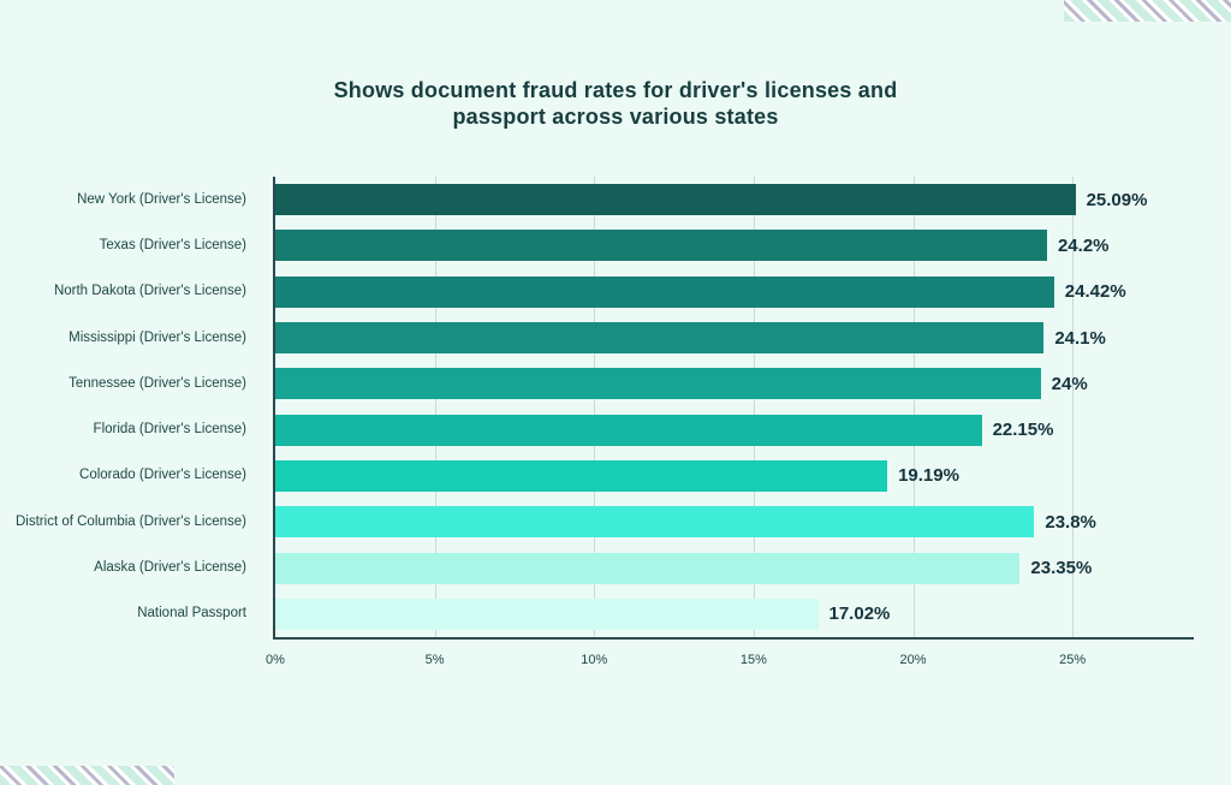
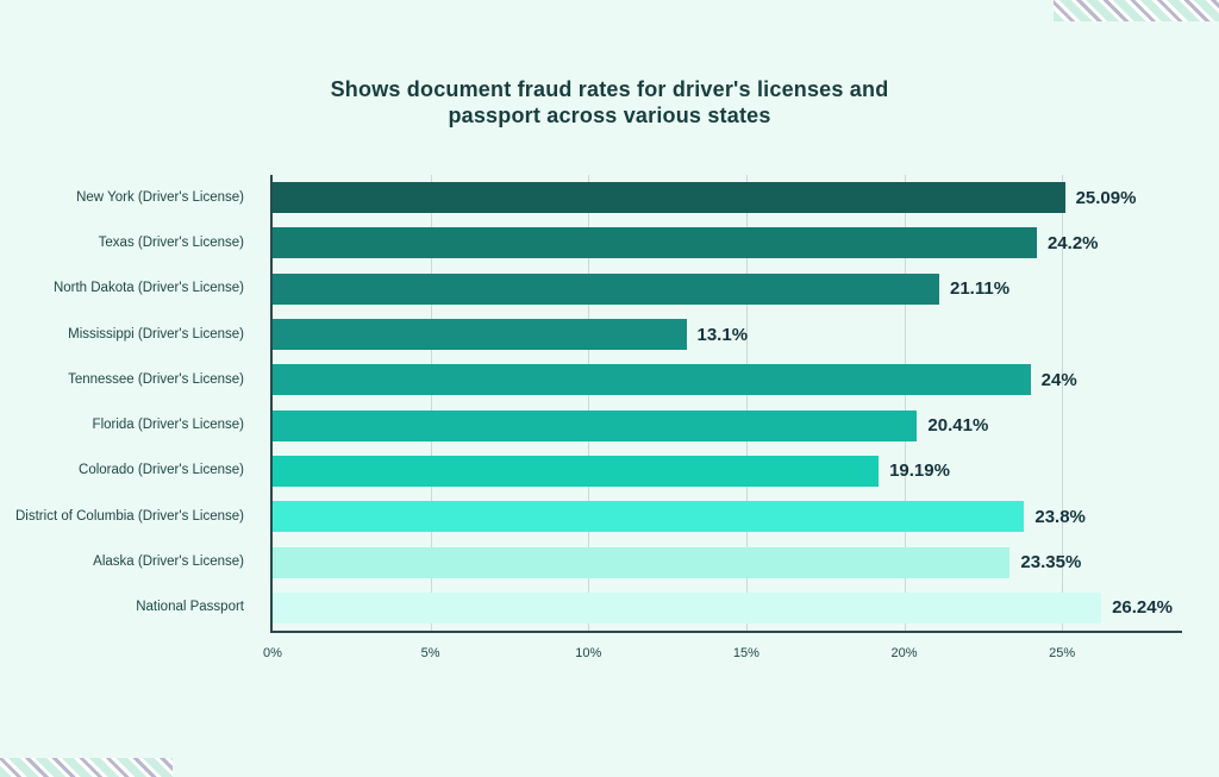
North Dakota (Driver's License): 24.42% -> 21.11%
Mississippi (Driver's License): 24.1% -> 13.1%
Florida (Driver's License): 22.15% -> 20.41%
National Passport: 17.02% -> 26.24%
